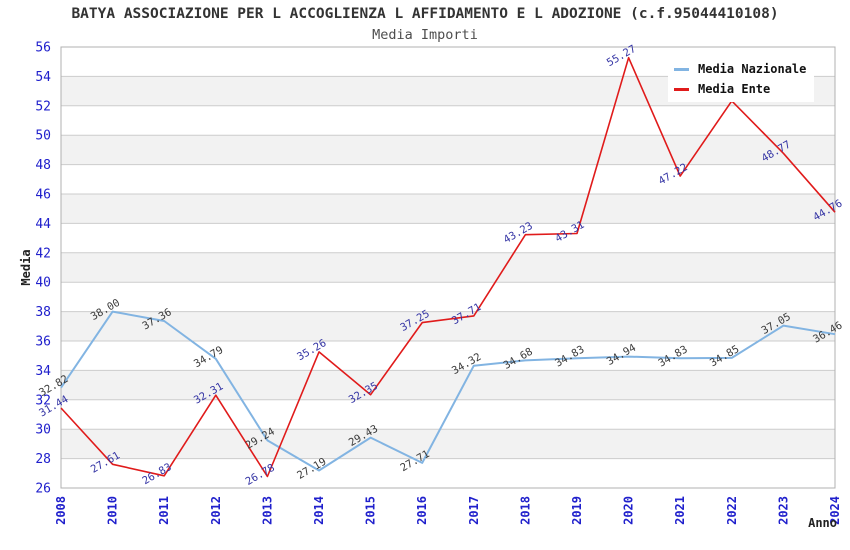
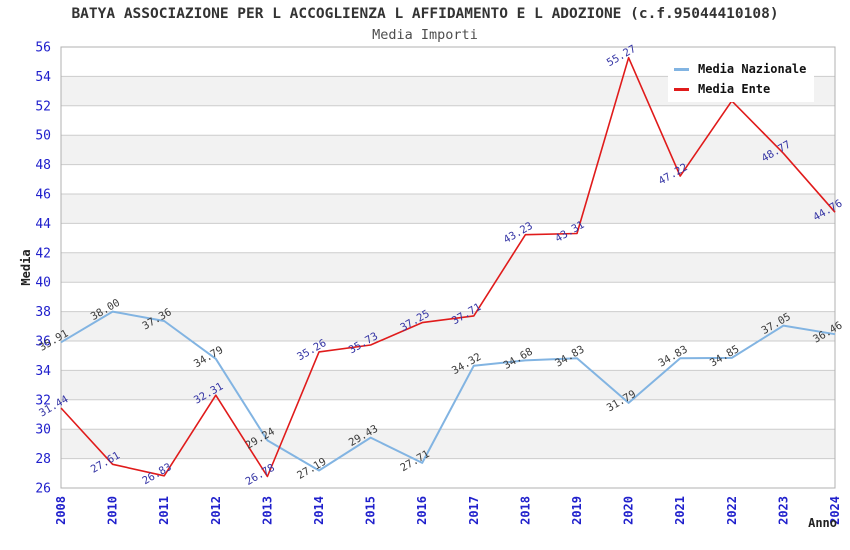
Media Nazionale/2008: 32.82 -> 35.91
Media Ente/2015: 32.35 -> 35.73
Media Nazionale/2020: 34.94 -> 31.79
